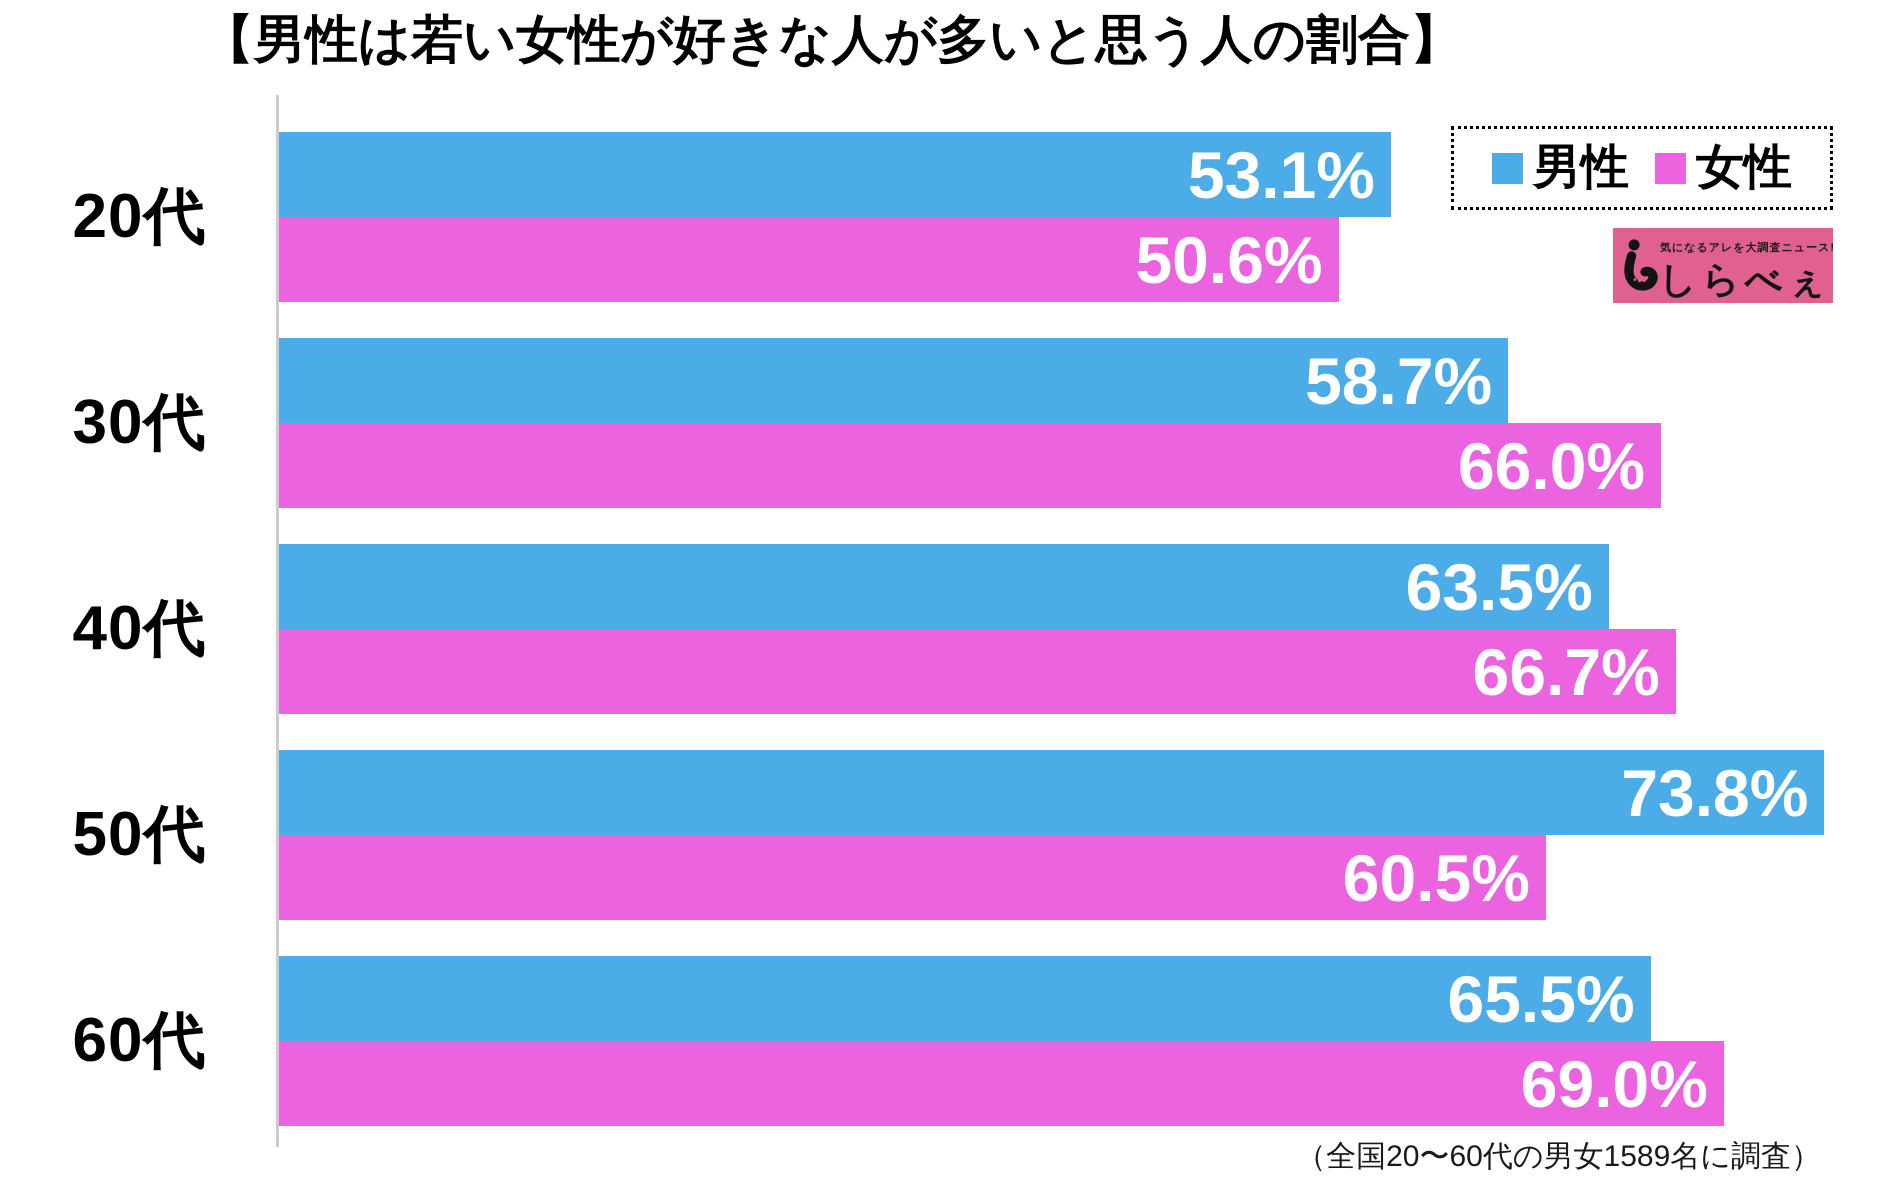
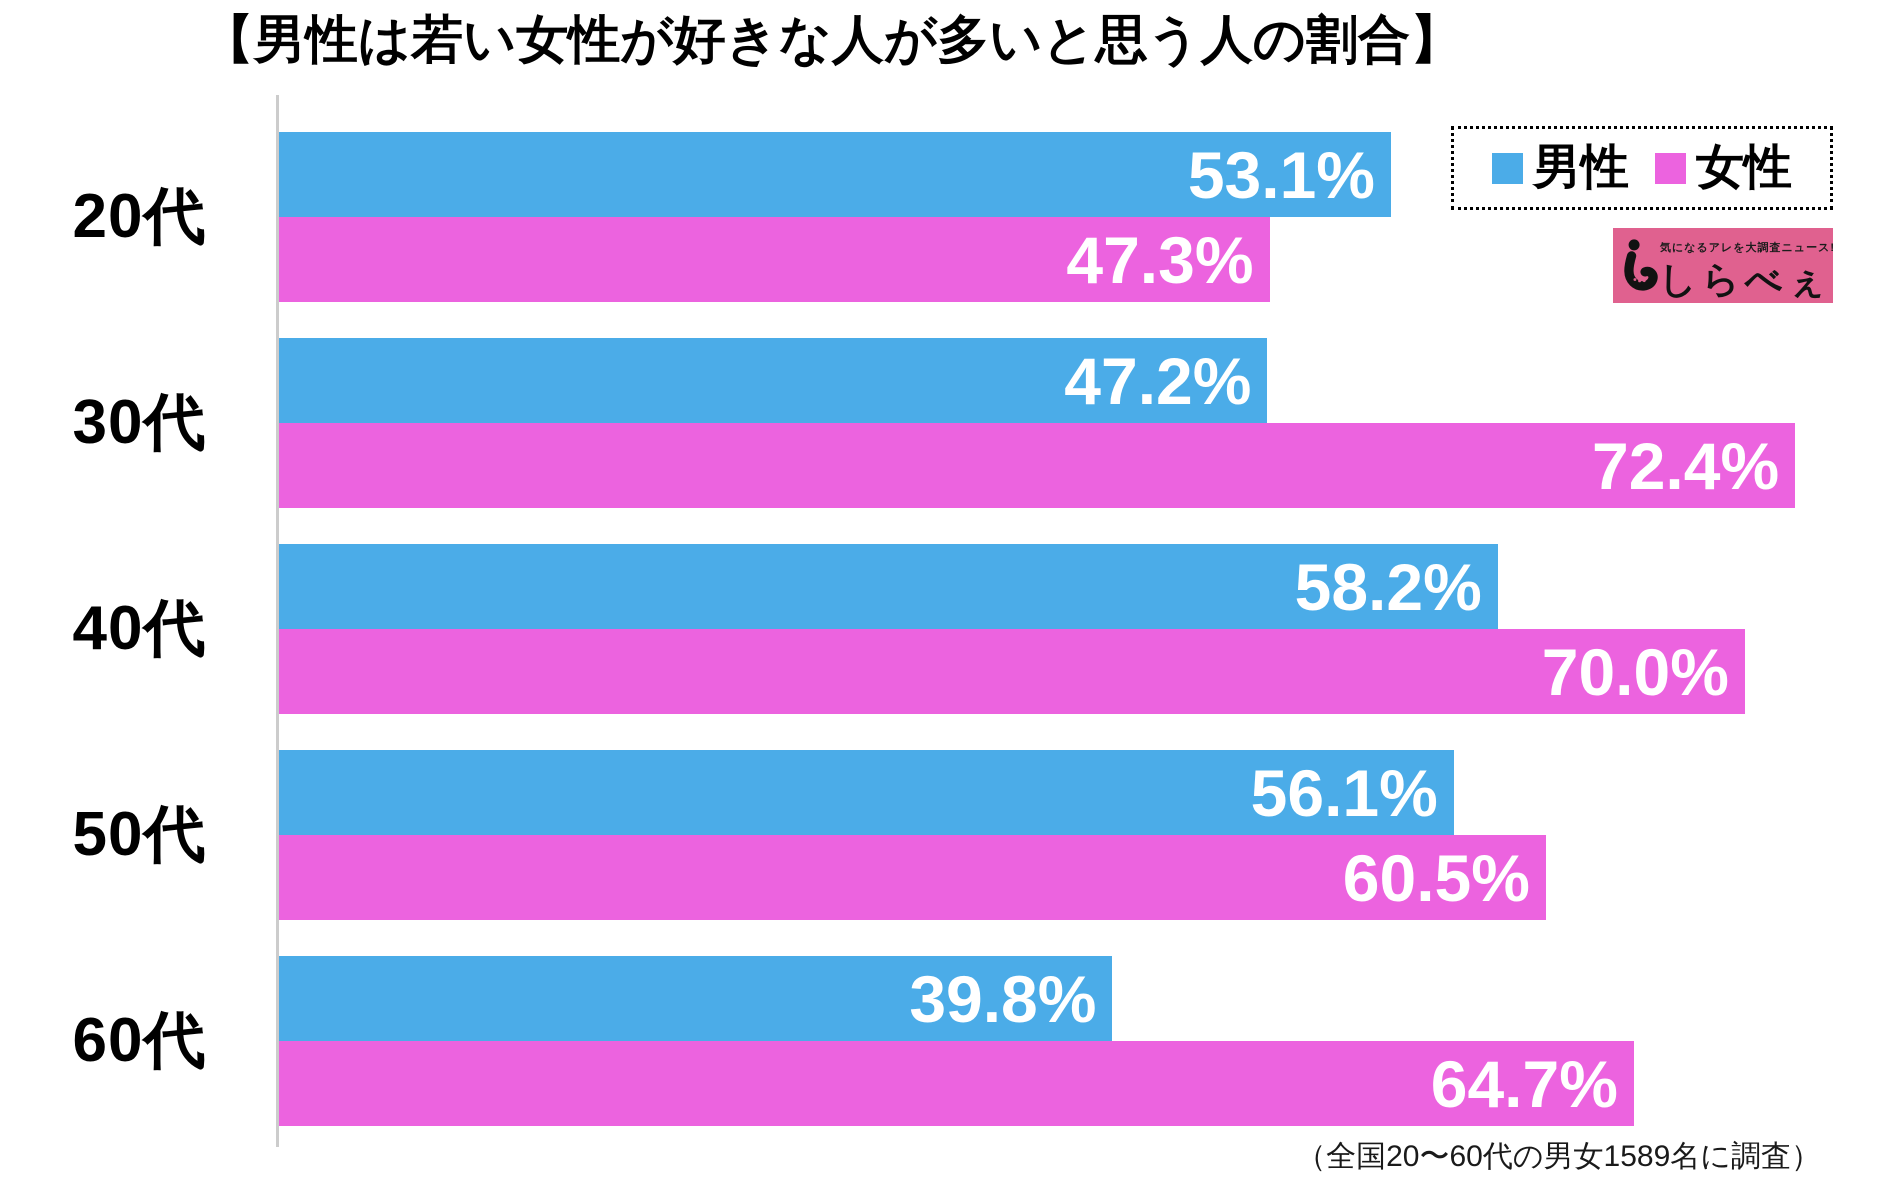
女性/20代: 50.6% -> 47.3%
男性/30代: 58.7% -> 47.2%
女性/30代: 66.0% -> 72.4%
男性/40代: 63.5% -> 58.2%
女性/40代: 66.7% -> 70.0%
男性/50代: 73.8% -> 56.1%
男性/60代: 65.5% -> 39.8%
女性/60代: 69.0% -> 64.7%
